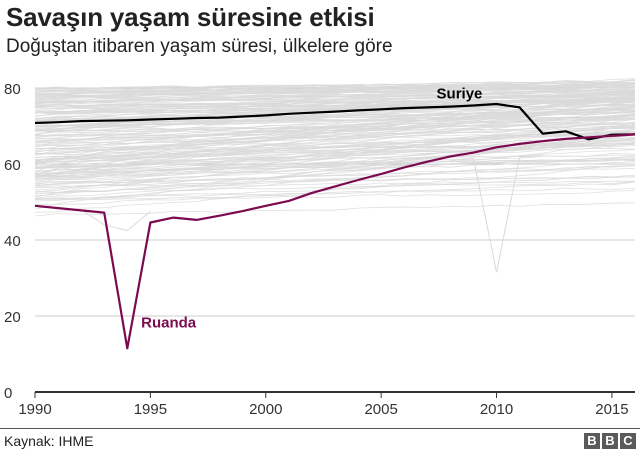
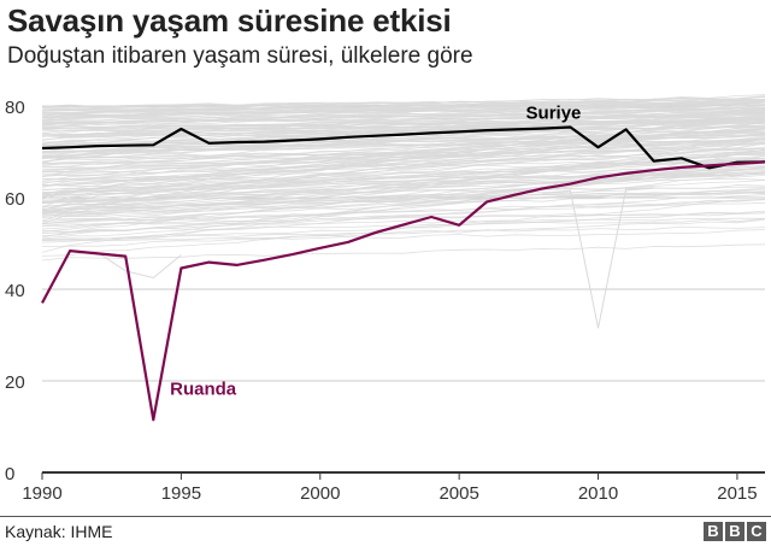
Ruanda/1990: 49 -> 37
Suriye/1995: 72 -> 75
Ruanda/2005: 57 -> 54
Suriye/2010: 76 -> 71
